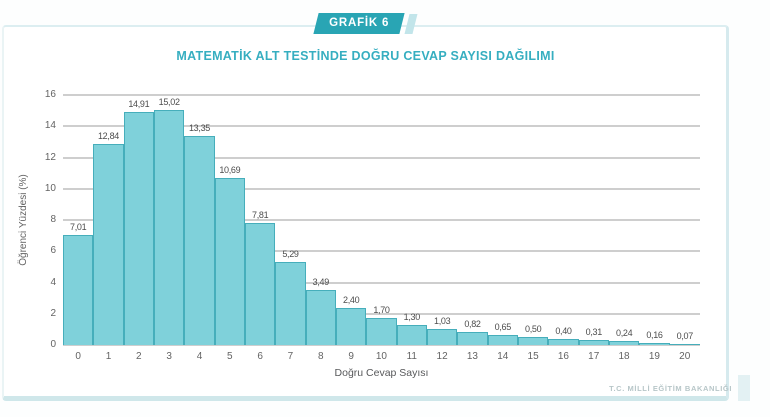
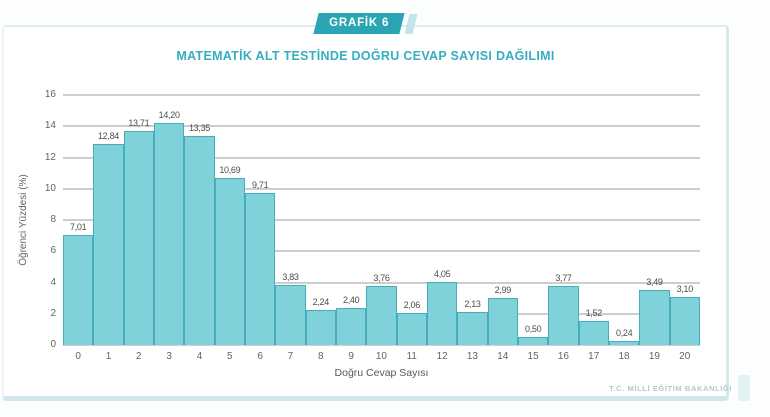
2: 14,91 -> 13,71
3: 15,02 -> 14,20
6: 7,81 -> 9,71
7: 5,29 -> 3,83
8: 3,49 -> 2,24
10: 1,70 -> 3,76
11: 1,30 -> 2,06
12: 1,03 -> 4,05
13: 0,82 -> 2,13
14: 0,65 -> 2,99
16: 0,40 -> 3,77
17: 0,31 -> 1,52
19: 0,16 -> 3,49
20: 0,07 -> 3,10
